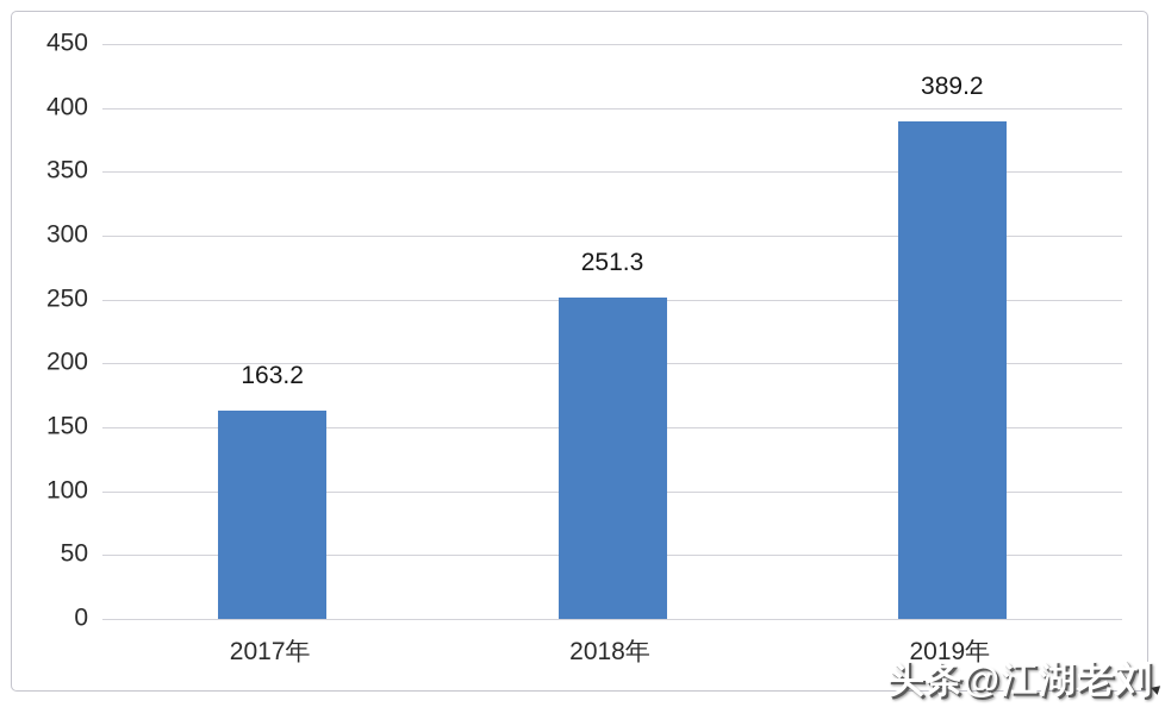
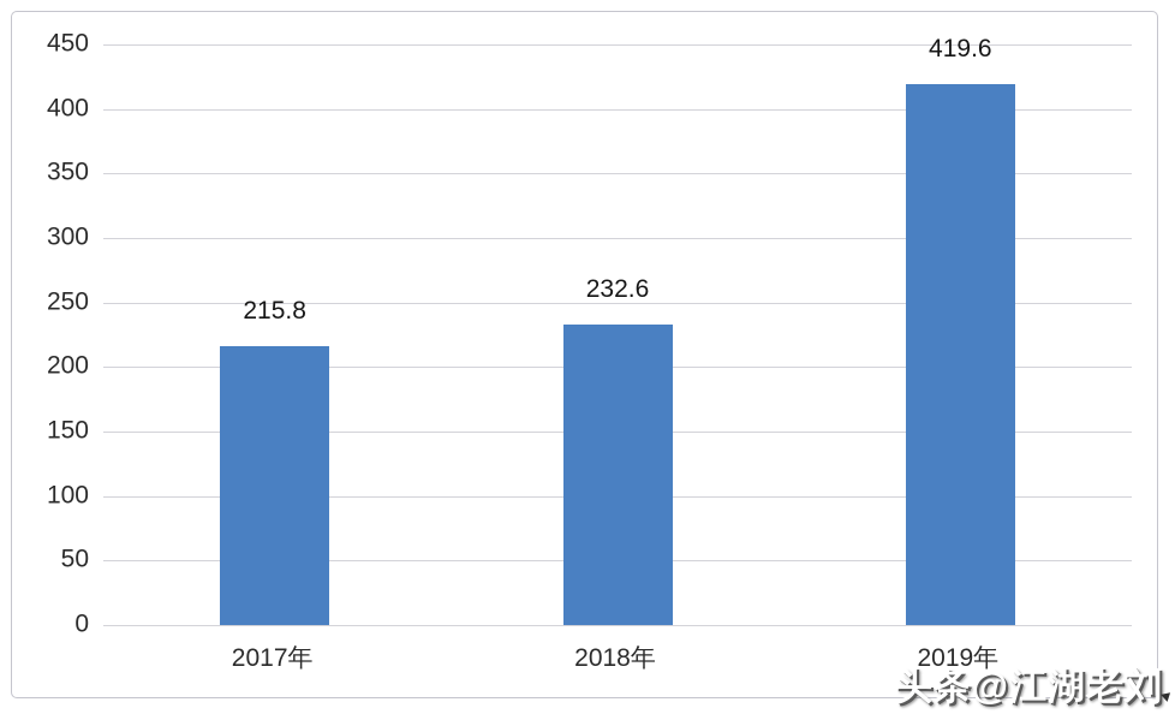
2017年: 163.2 -> 215.8
2018年: 251.3 -> 232.6
2019年: 389.2 -> 419.6
